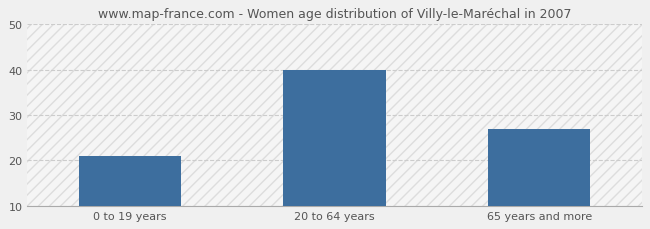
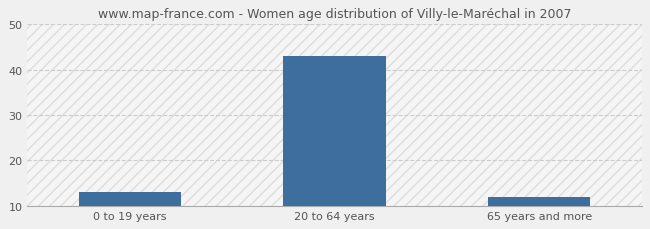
0 to 19 years: 21 -> 13
20 to 64 years: 40 -> 43
65 years and more: 27 -> 12
